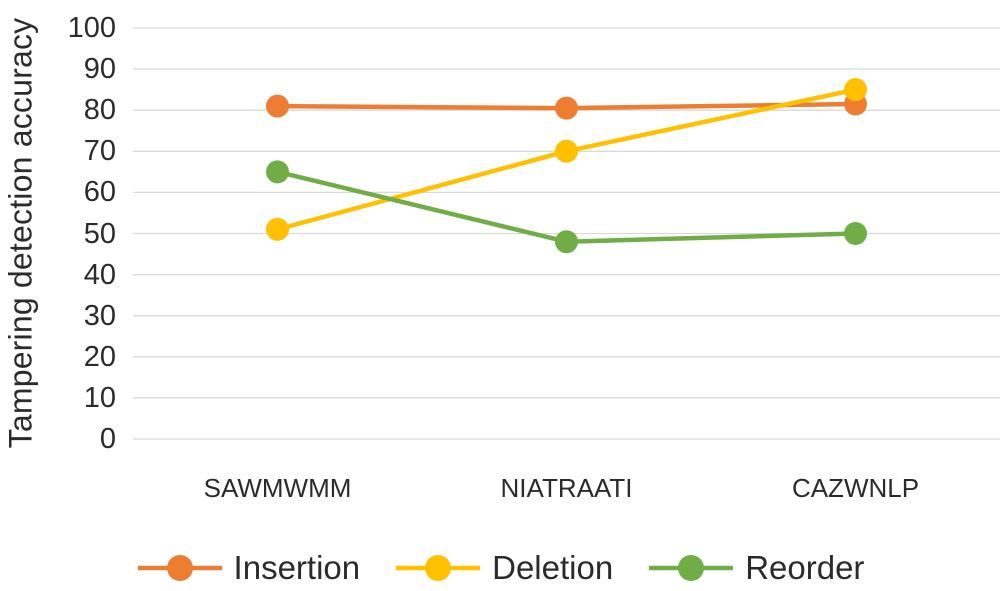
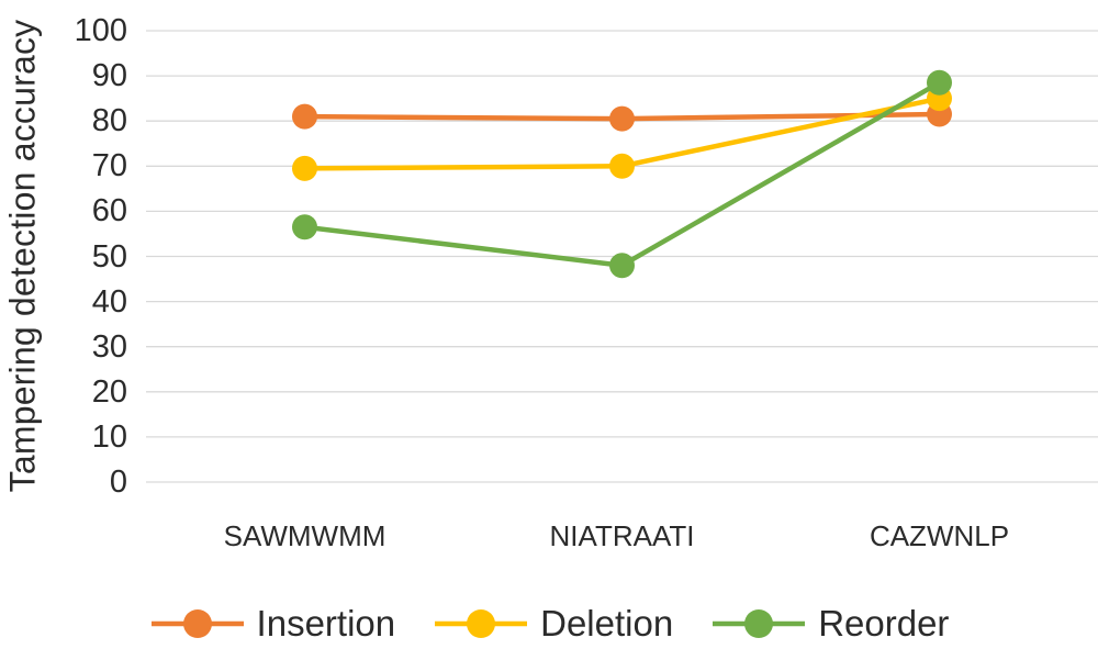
Deletion/SAWMWMM: 51 -> 70
Reorder/SAWMWMM: 65 -> 56
Reorder/CAZWNLP: 50 -> 88
